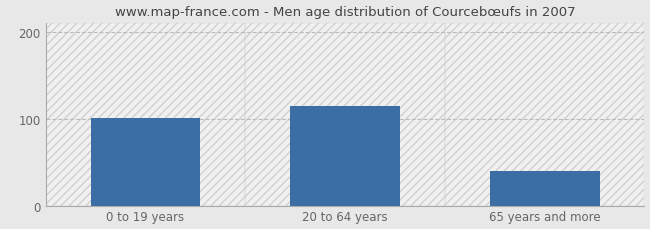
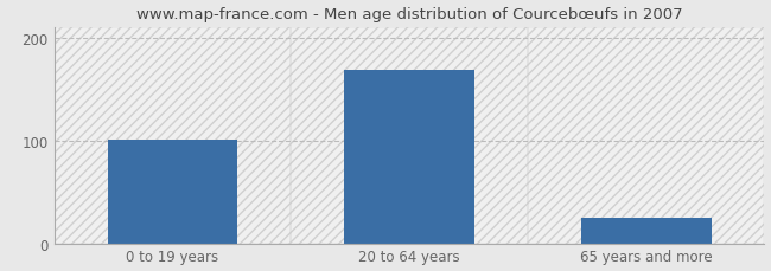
20 to 64 years: 114 -> 168
65 years and more: 40 -> 25
